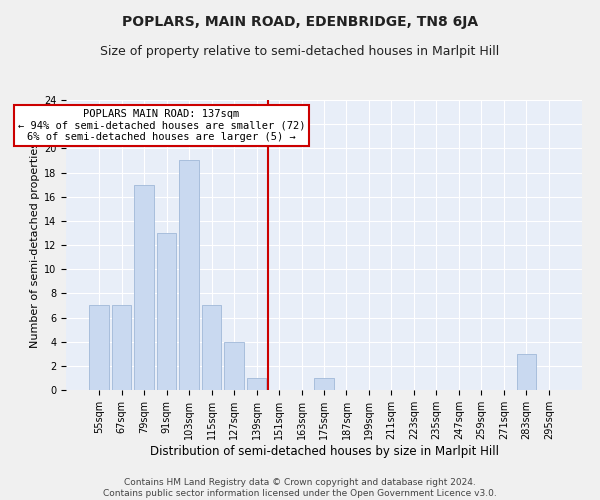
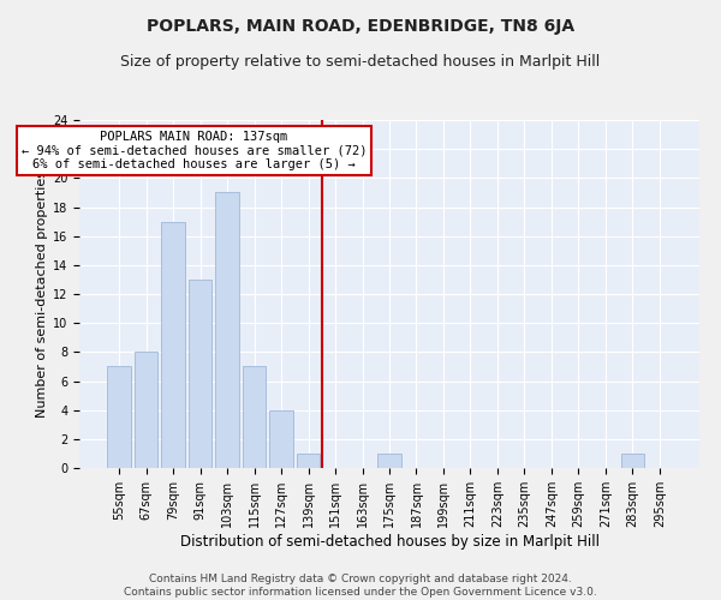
67sqm: 7 -> 8
283sqm: 3 -> 1
